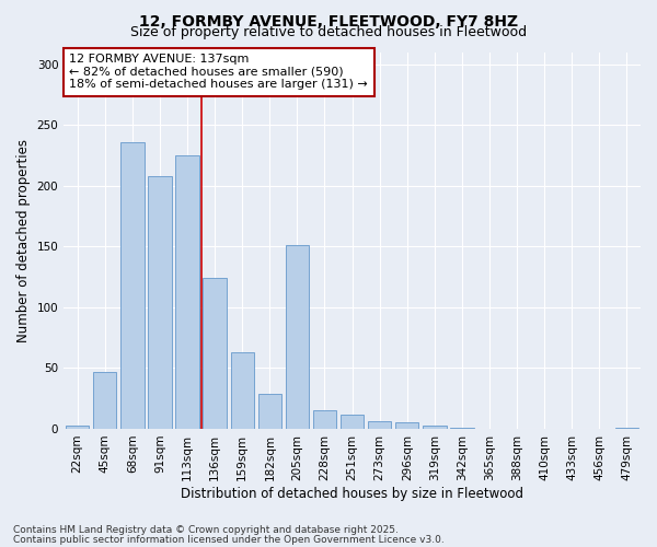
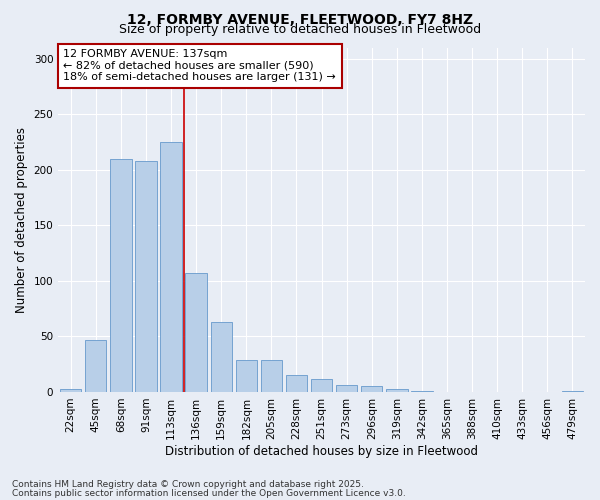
68sqm: 236 -> 210
136sqm: 124 -> 107
205sqm: 151 -> 29
